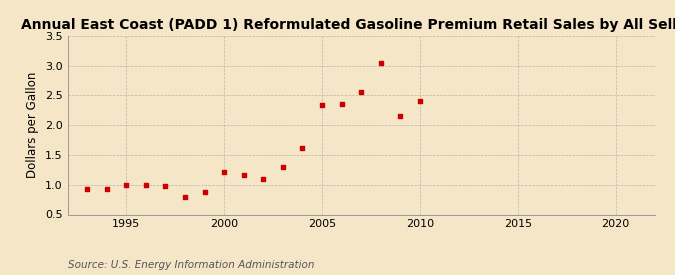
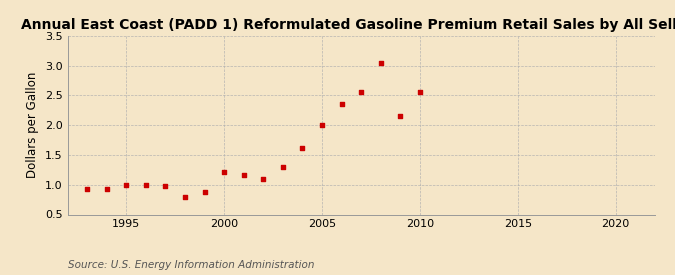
2005: 2.34 -> 2.00
2010: 2.40 -> 2.55
